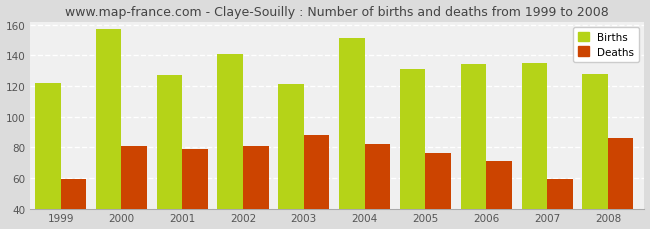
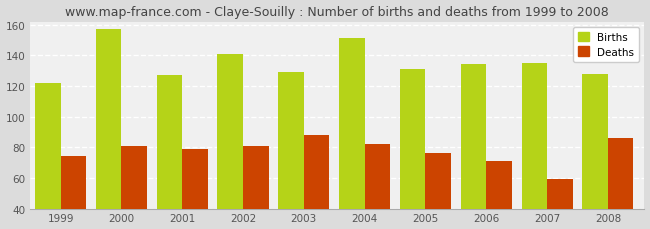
Deaths/1999: 59 -> 74
Births/2003: 121 -> 129
